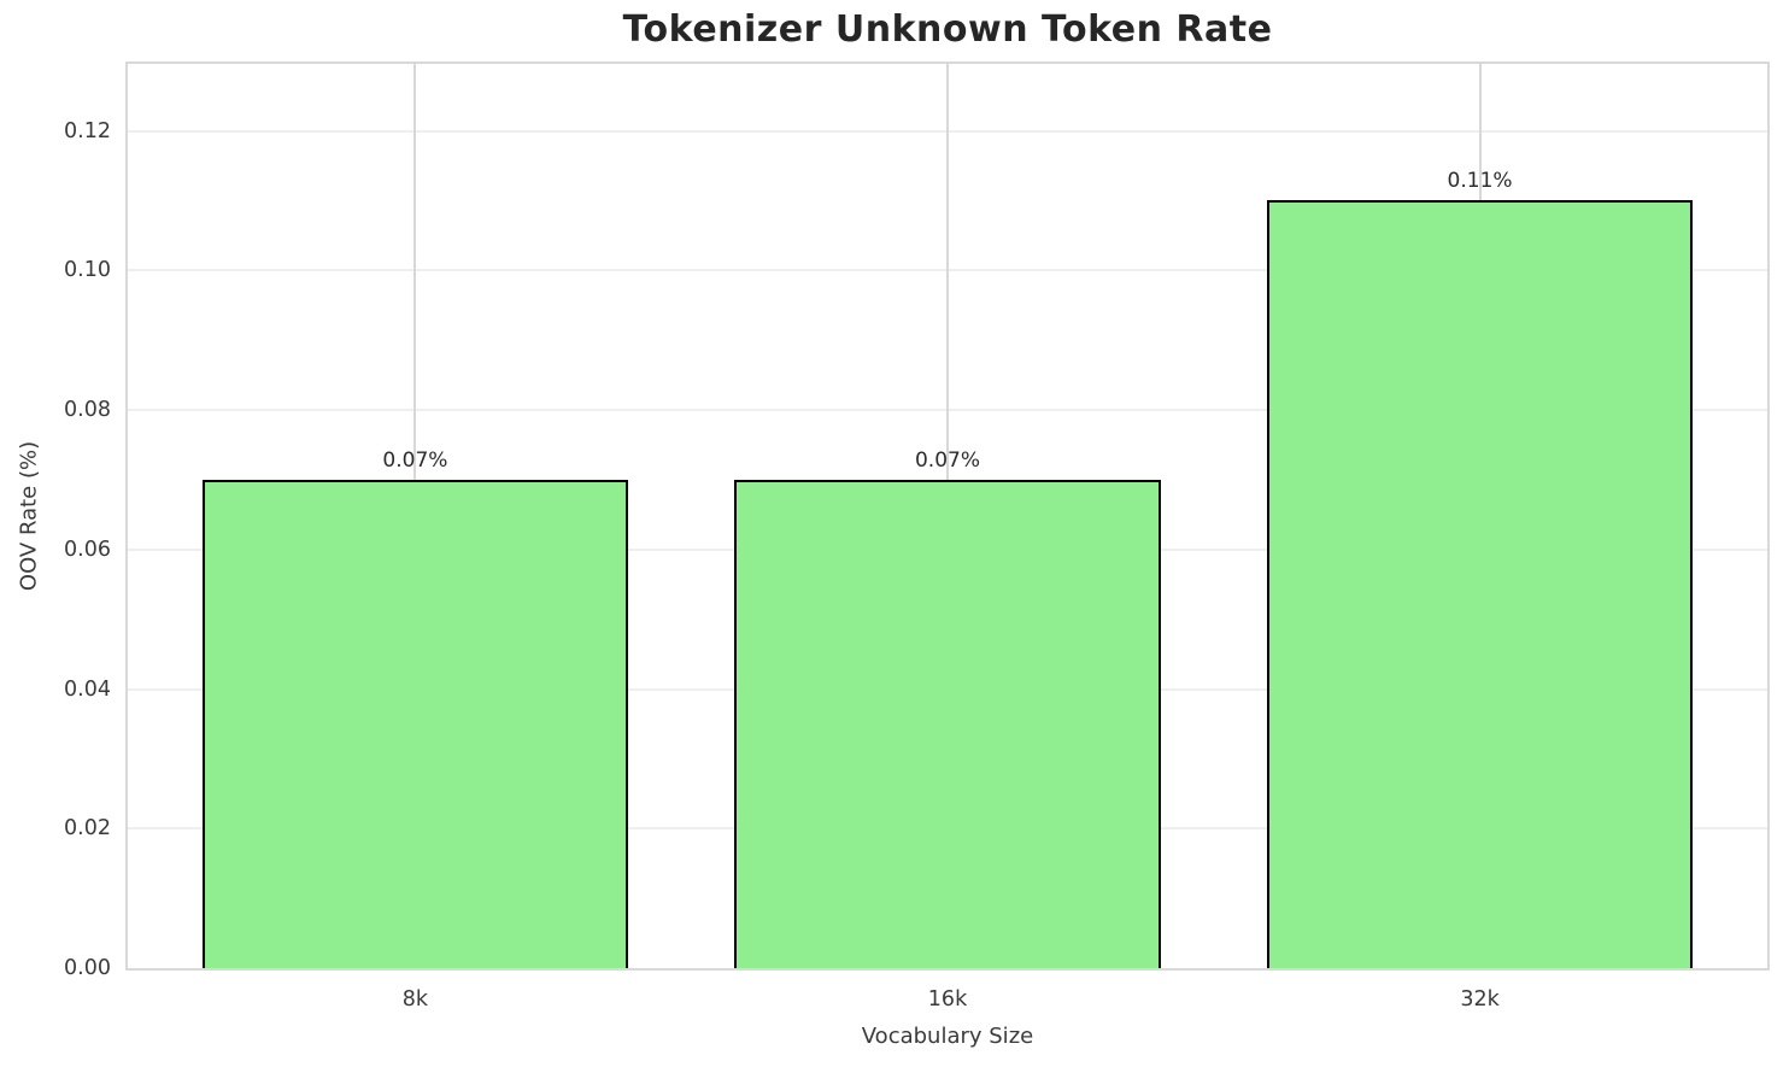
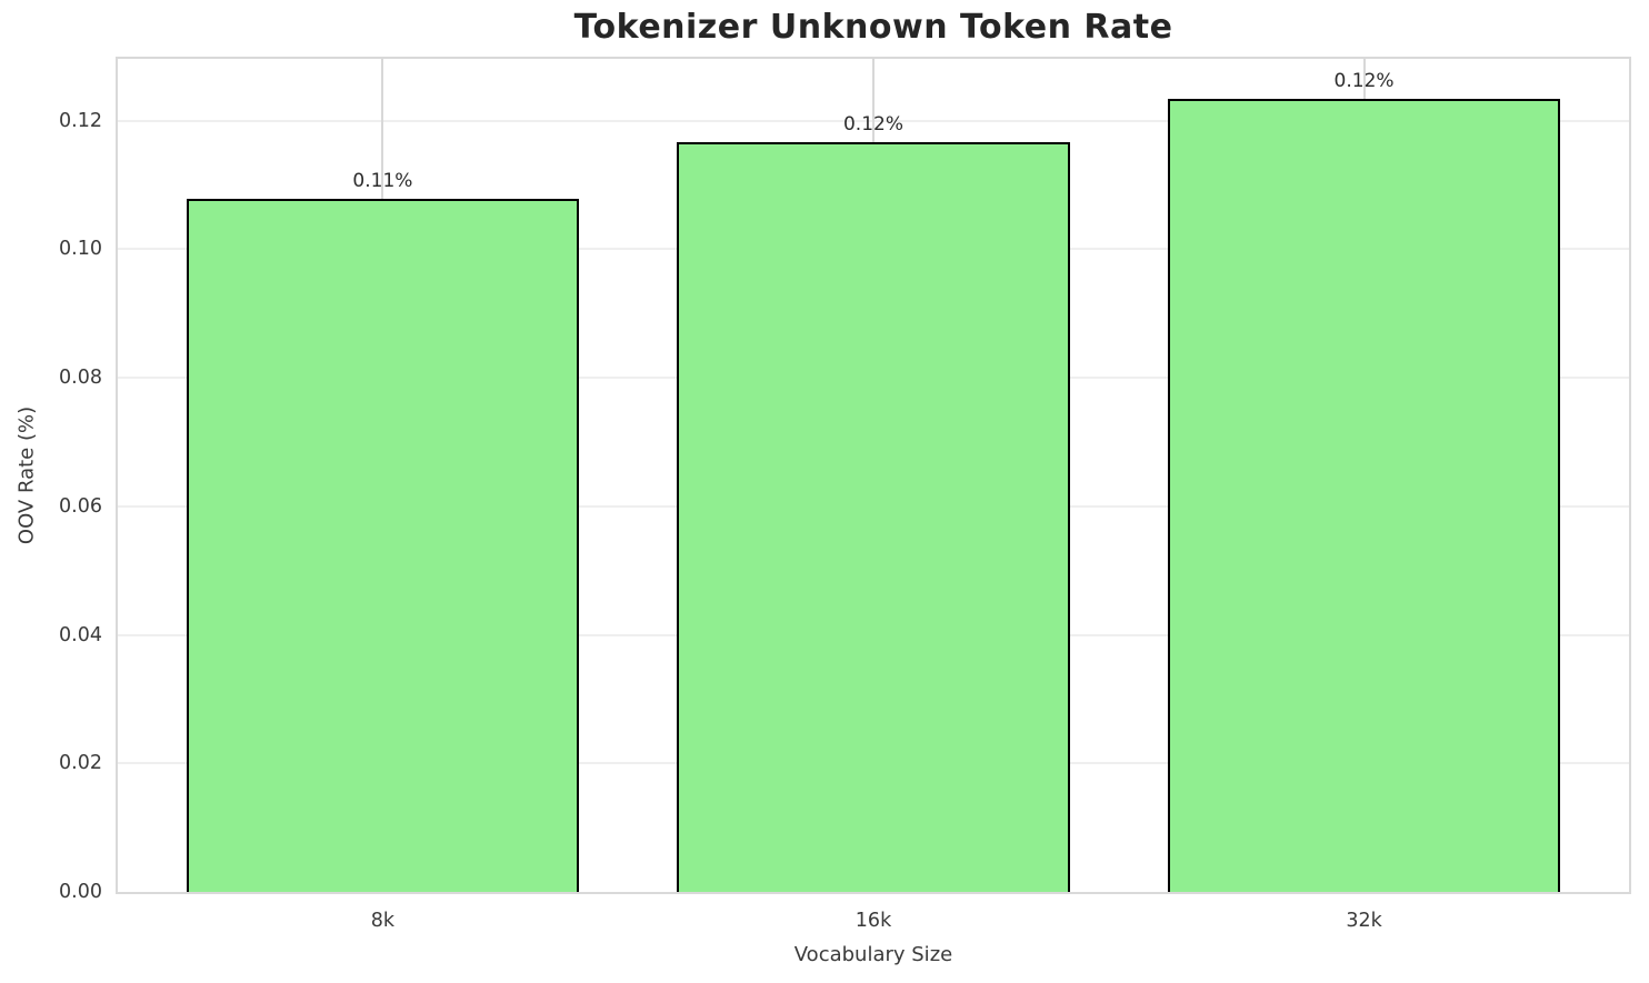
8k: 0.07% -> 0.11%
16k: 0.07% -> 0.12%
32k: 0.11% -> 0.12%
